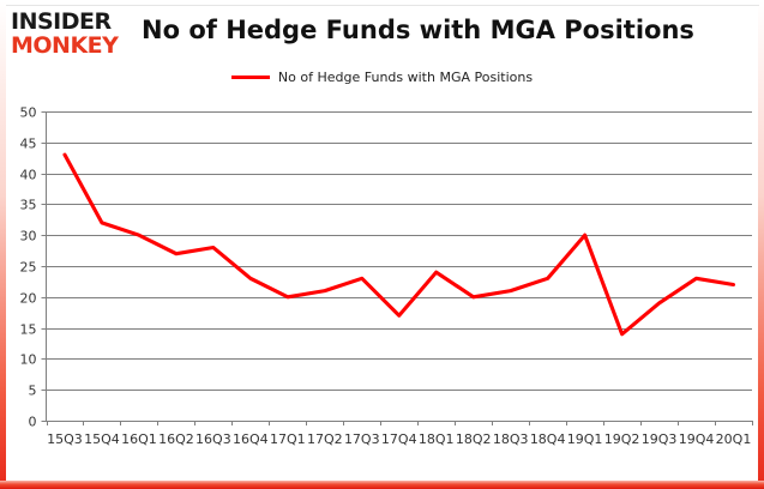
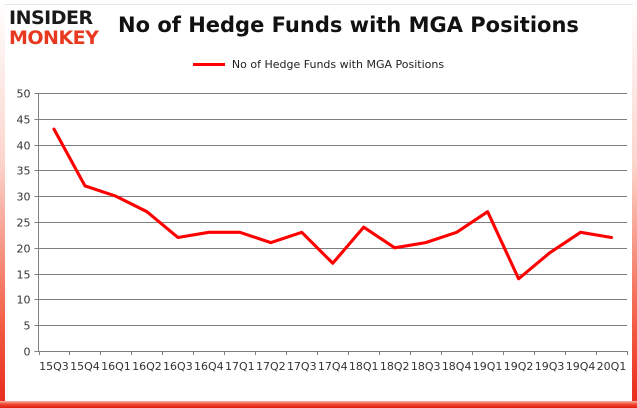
16Q3: 28 -> 22
17Q1: 20 -> 23
19Q1: 30 -> 27
